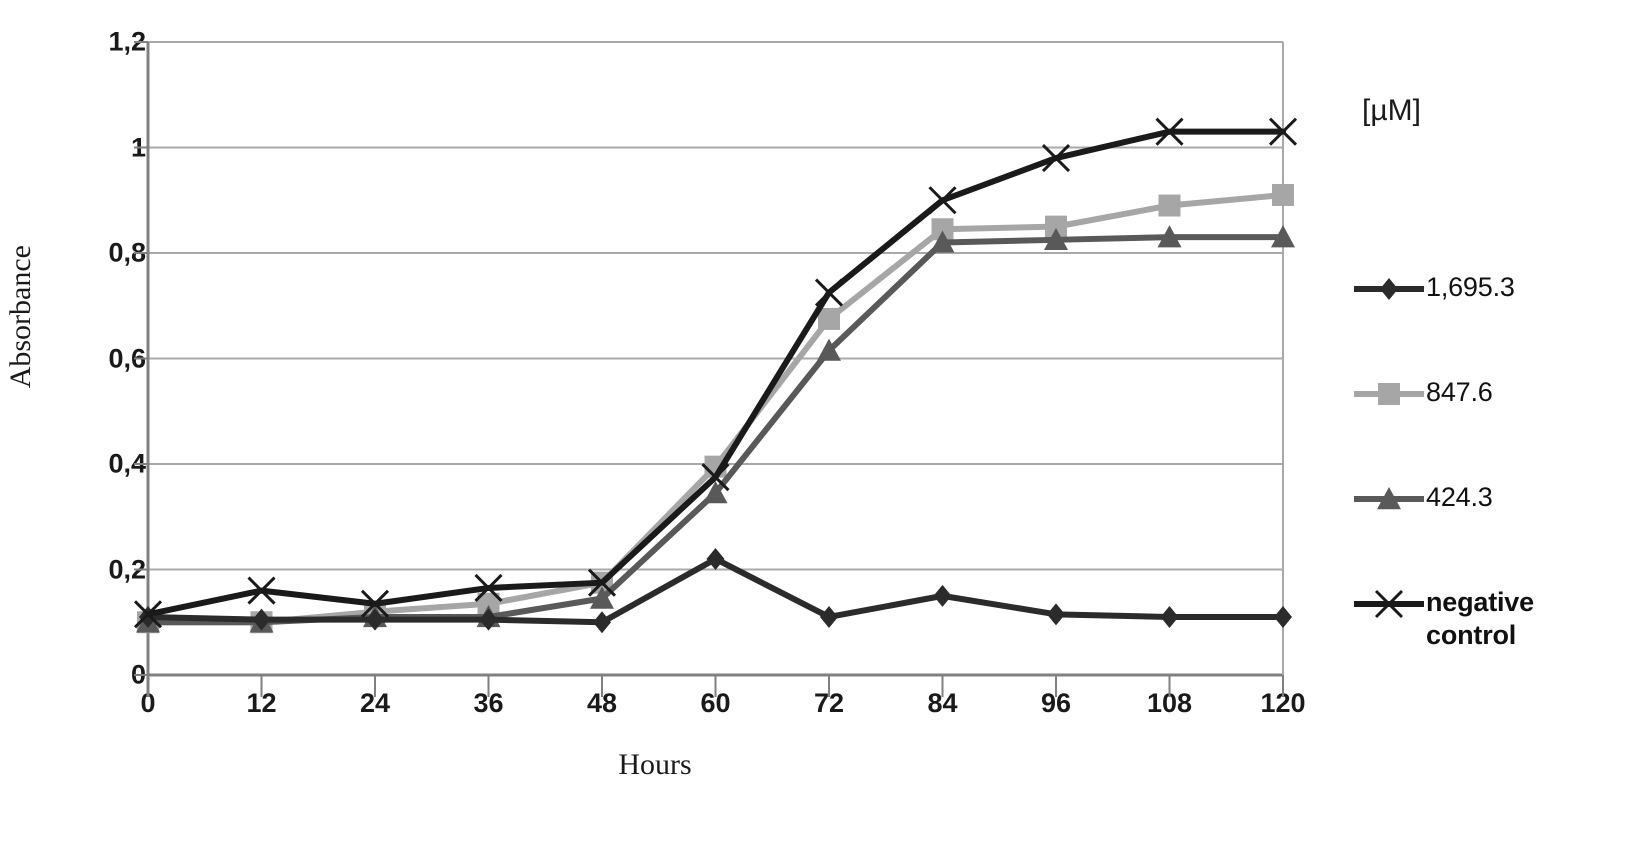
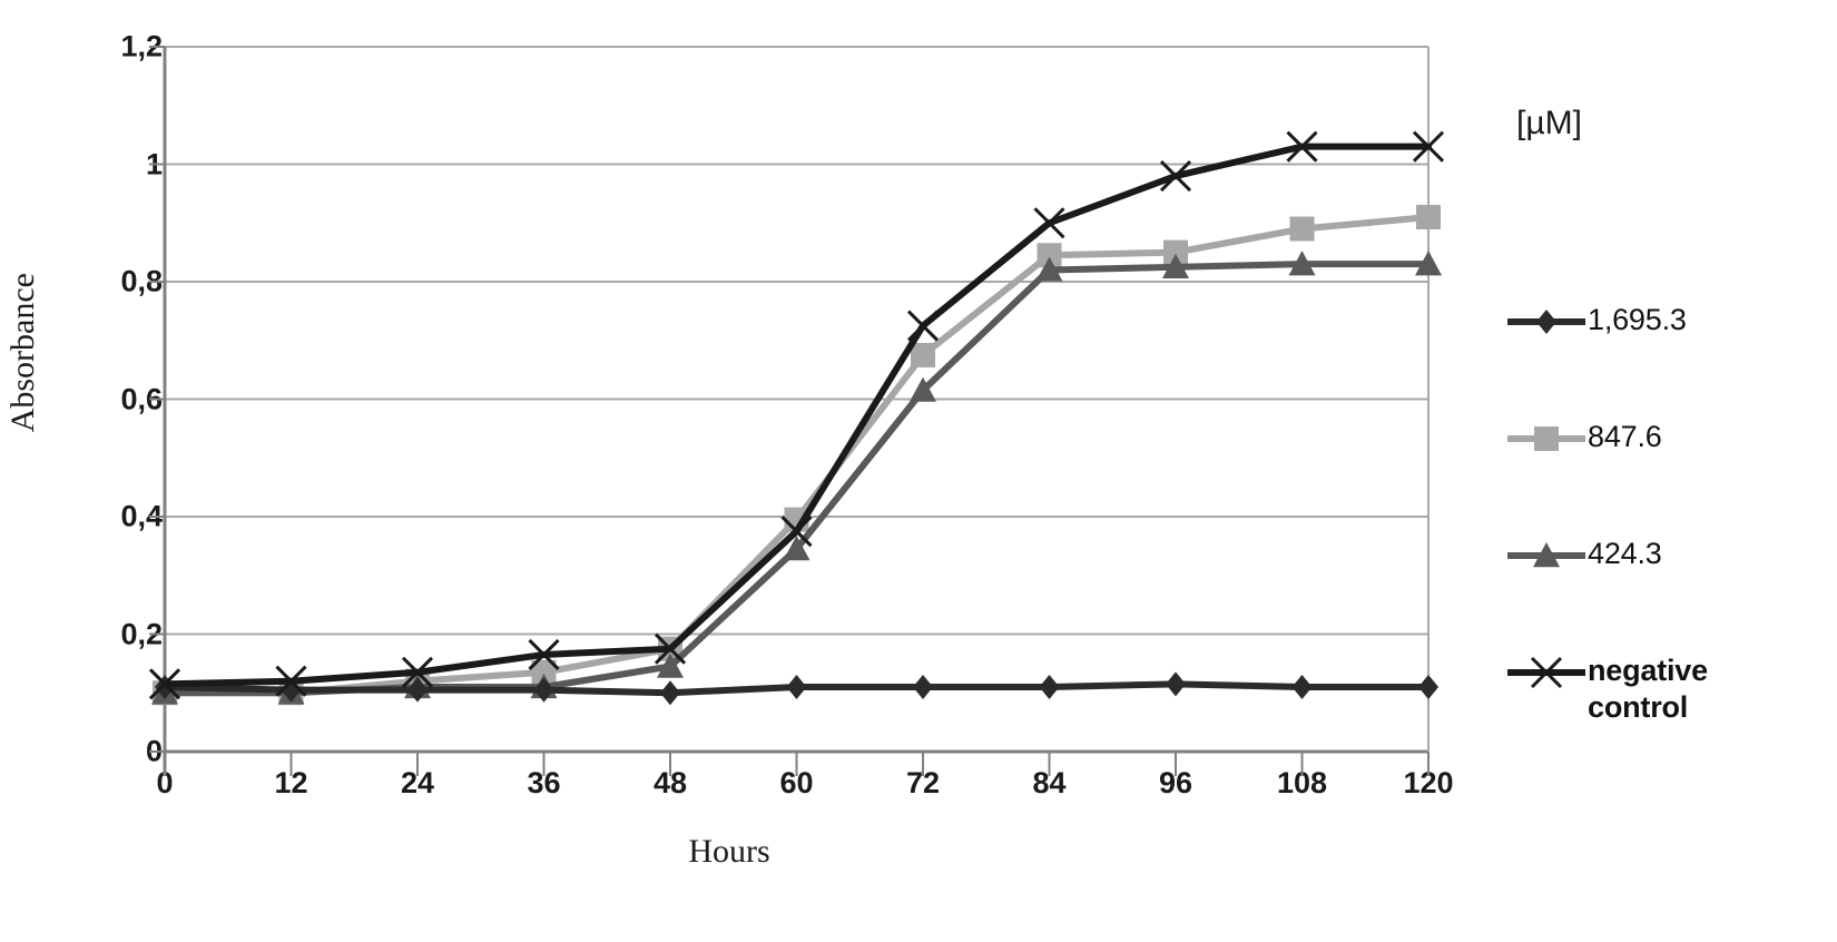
negative control/12: 0,16 -> 0,12
1,695.3/60: 0,22 -> 0,11
1,695.3/84: 0,15 -> 0,11
